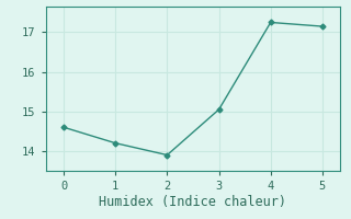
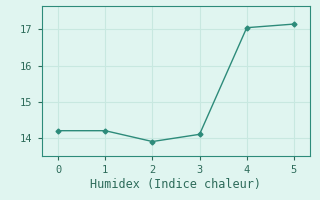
0: 14.60 -> 14.20
3: 15.05 -> 14.10
4: 17.25 -> 17.05
